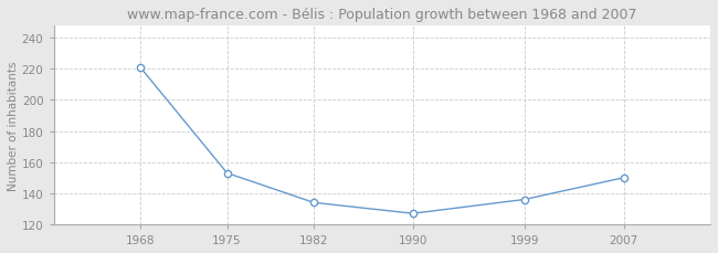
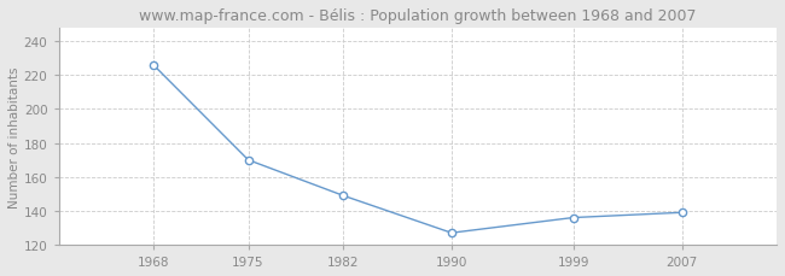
1968: 221 -> 226
1975: 153 -> 170
1982: 134 -> 149
2007: 150 -> 139
